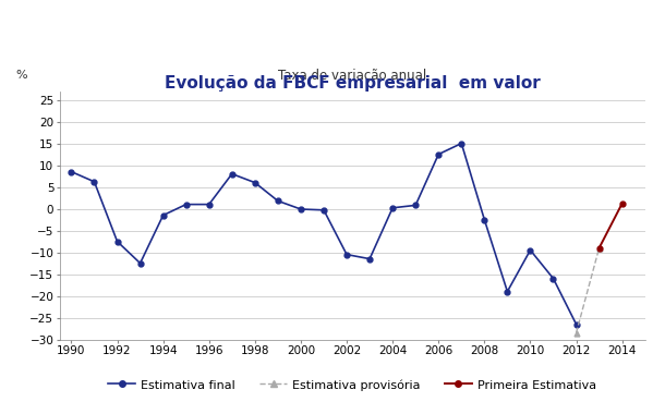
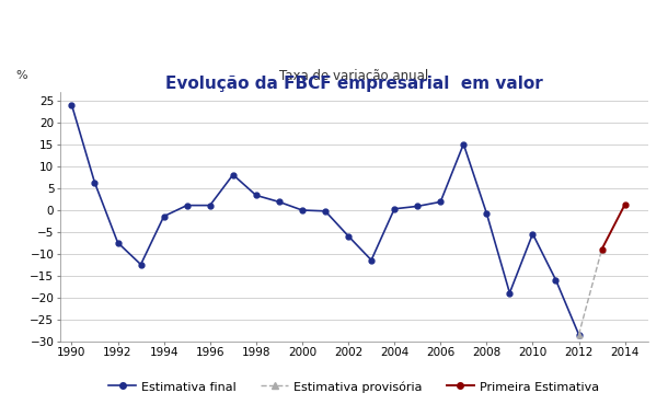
1990: 8.5 -> 24.0
1998: 6.0 -> 3.3
2002: -10.5 -> -6.0
2006: 12.5 -> 1.8
2008: -2.5 -> -0.8
2010: -9.5 -> -5.5
2012: -26.5 -> -28.5
